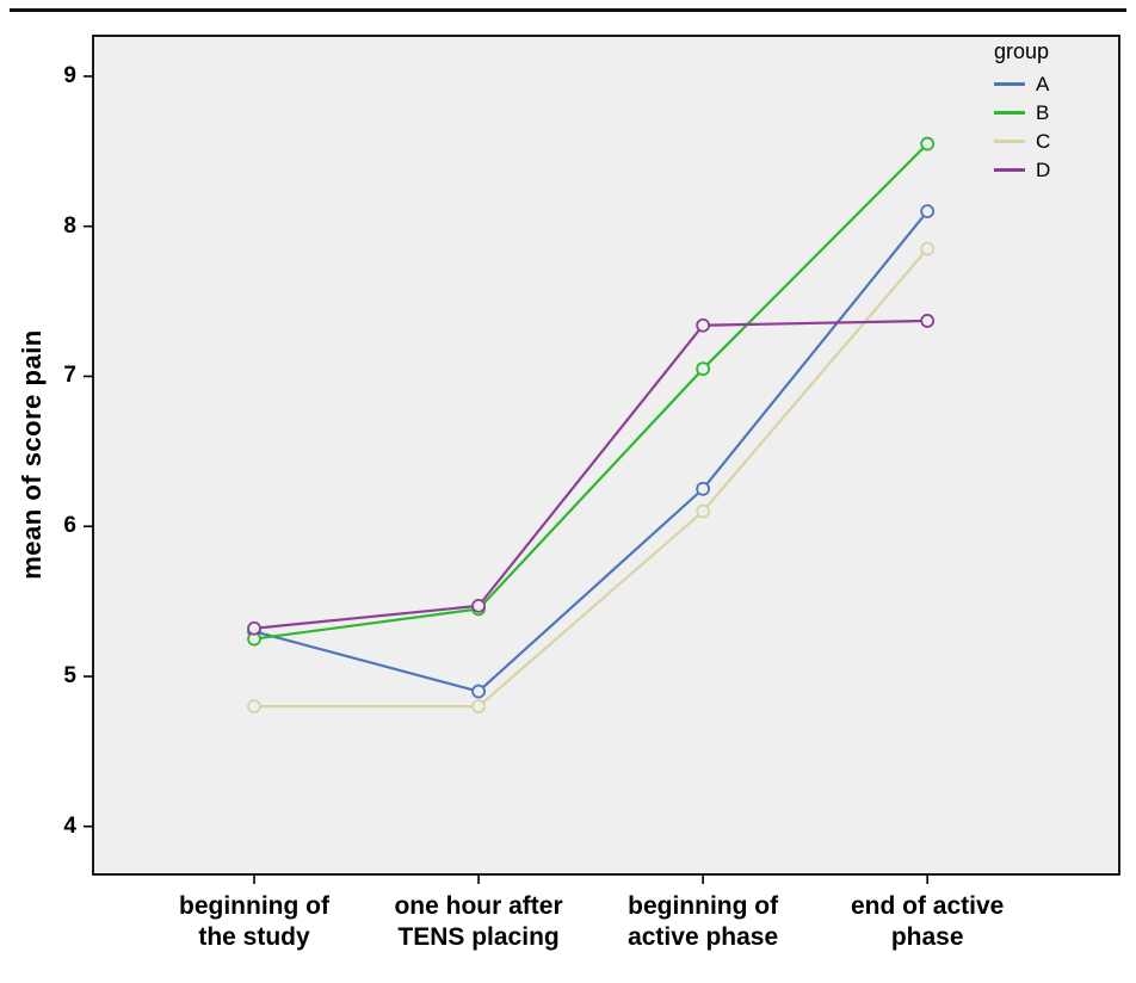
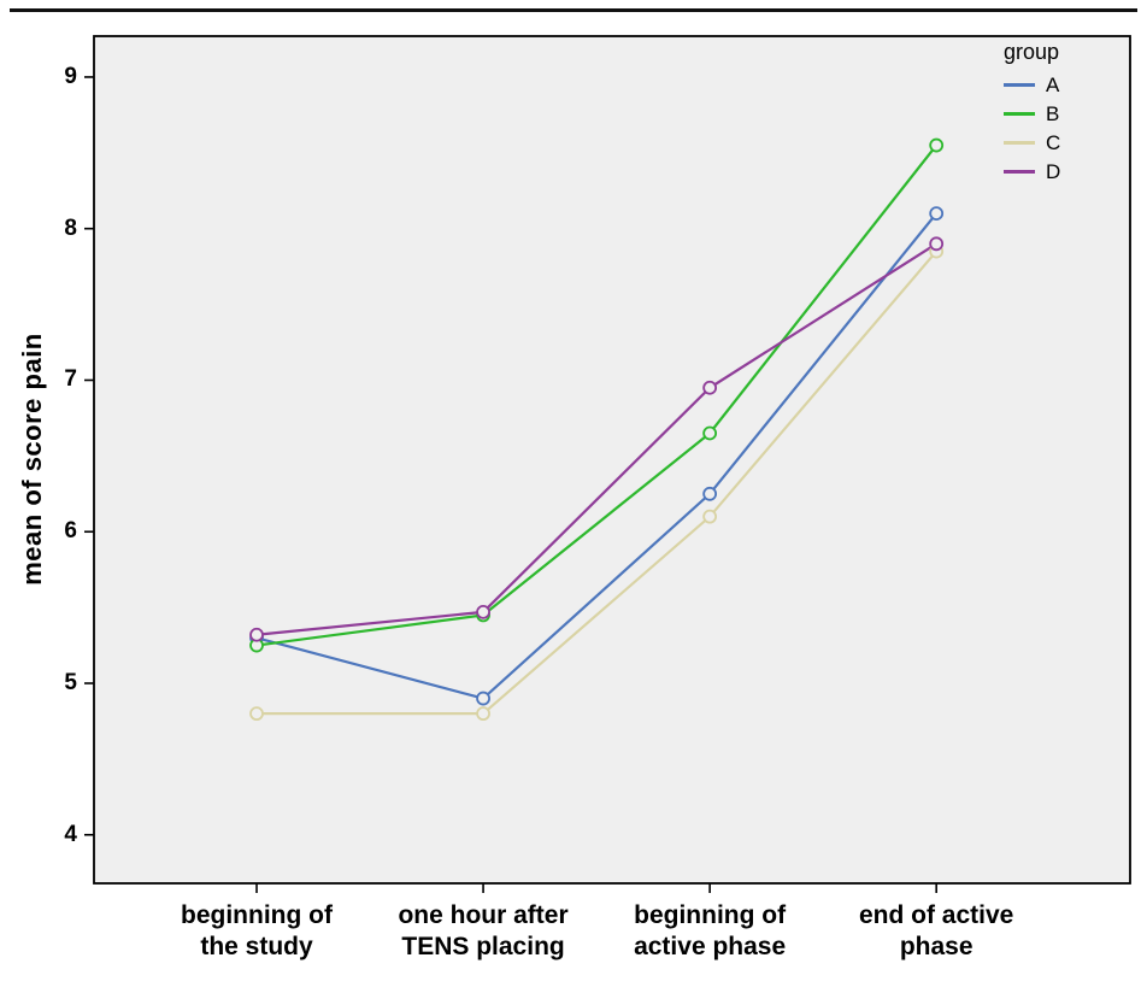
B/beginning of active phase: 7.05 -> 6.65
D/beginning of active phase: 7.34 -> 6.95
D/end of active phase: 7.37 -> 7.90
